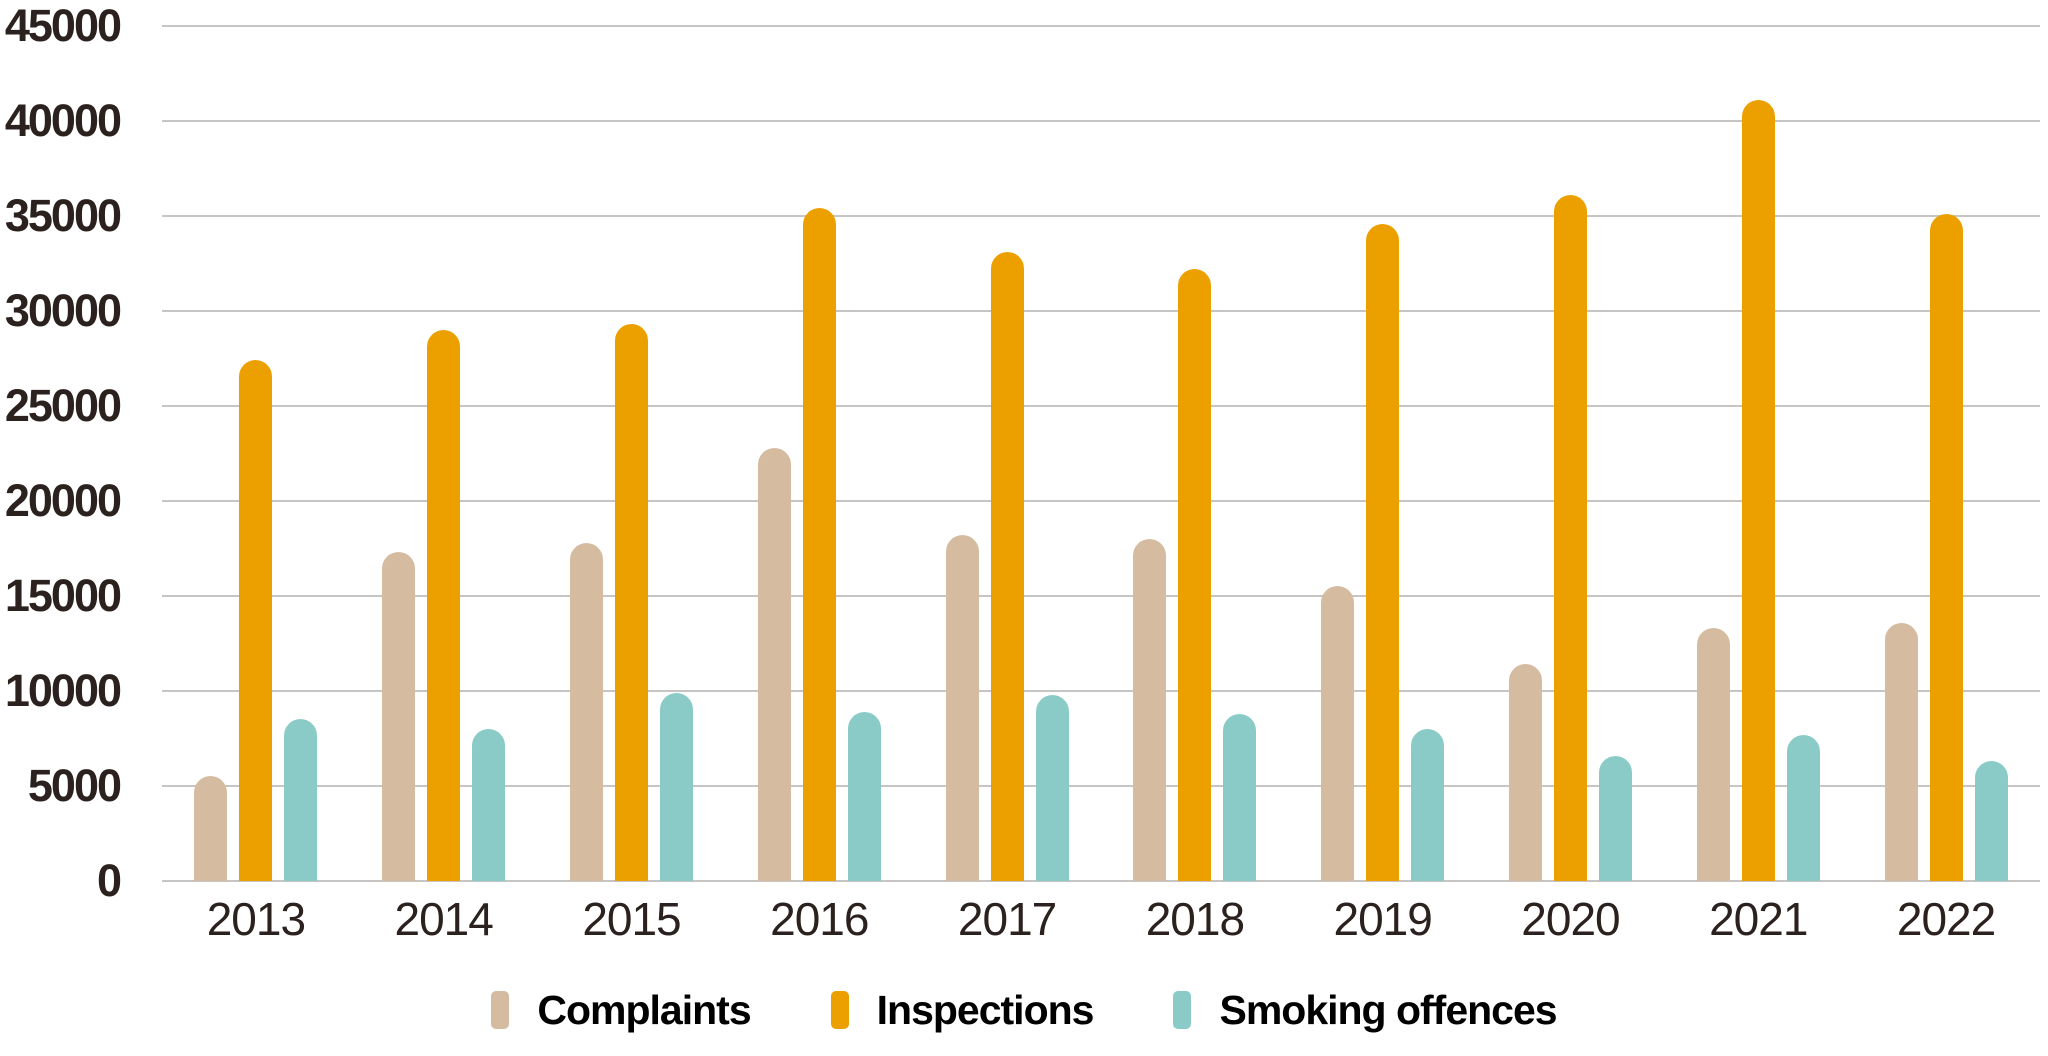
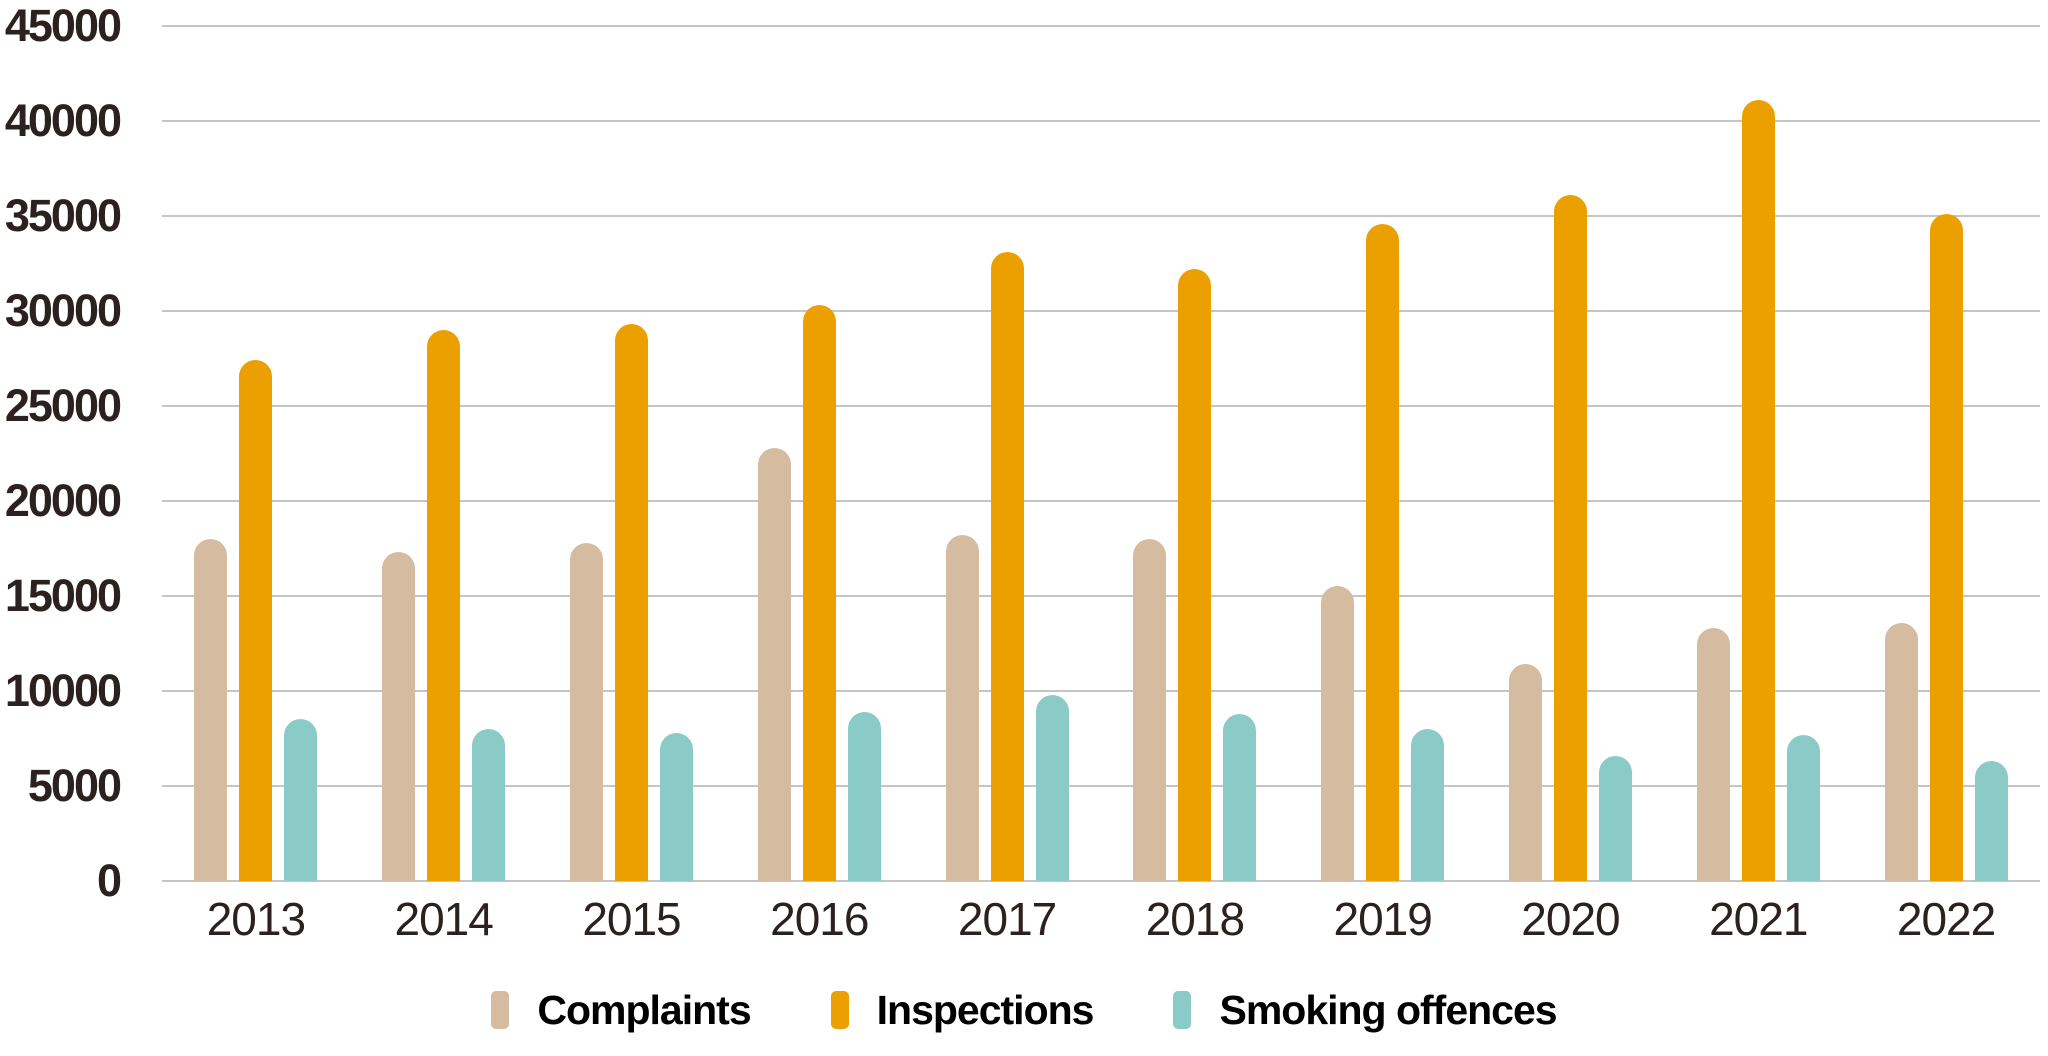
Complaints/2013: 5500 -> 18000
Smoking offences/2015: 9900 -> 7800
Inspections/2016: 35400 -> 30300
